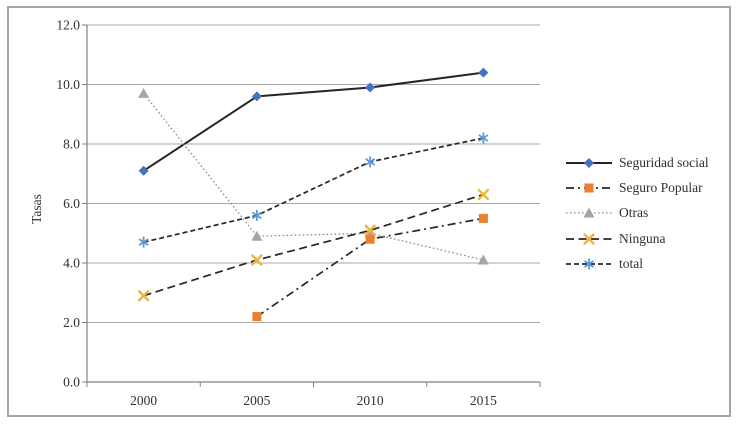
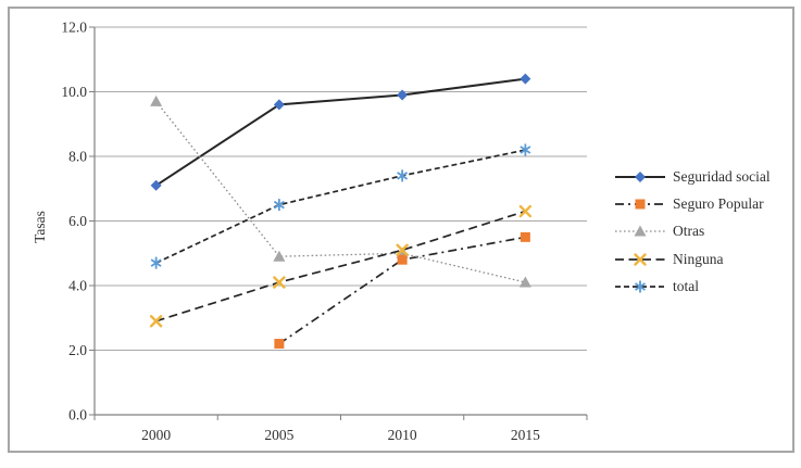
total/2005: 5.6 -> 6.5
